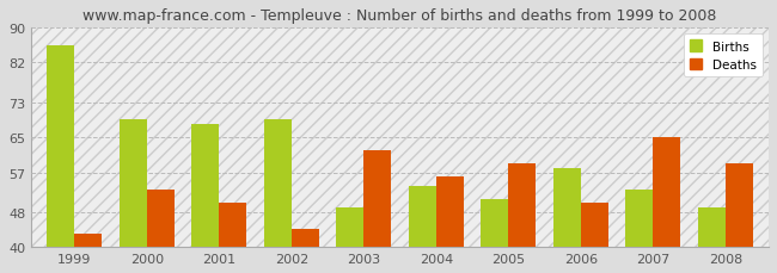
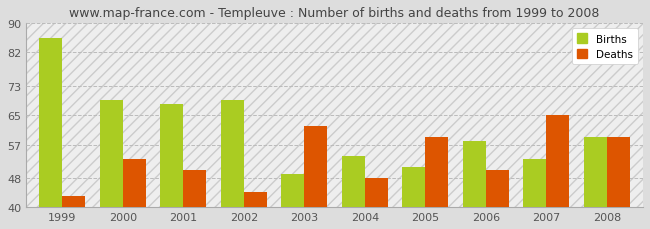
Deaths/2004: 56 -> 48
Births/2008: 49 -> 59
